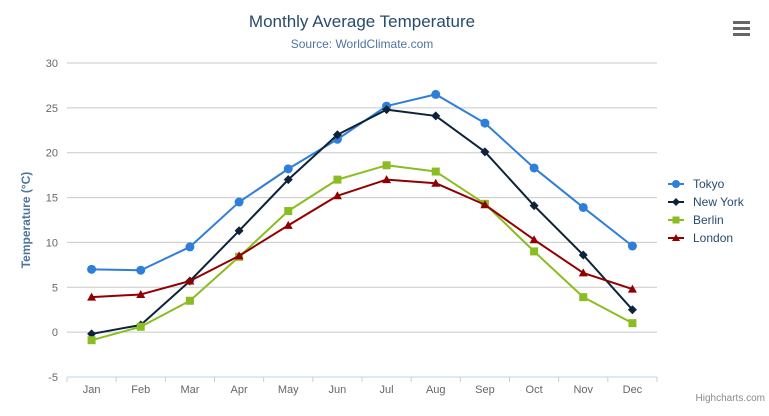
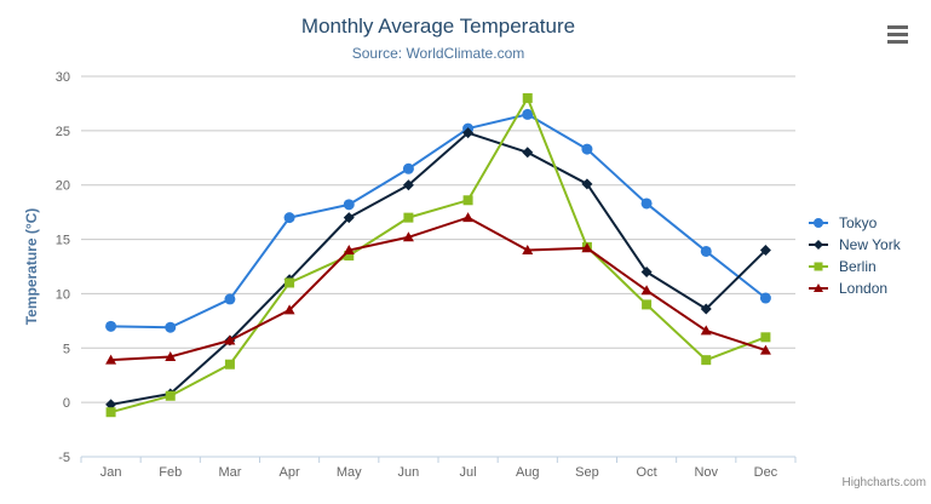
Tokyo/Apr: 14 -> 17
Berlin/Apr: 8 -> 11
London/May: 12 -> 14
New York/Jun: 22 -> 20
New York/Aug: 24 -> 23
Berlin/Aug: 18 -> 28
London/Aug: 17 -> 14
New York/Oct: 14 -> 12
New York/Dec: 2 -> 14
Berlin/Dec: 1 -> 6
